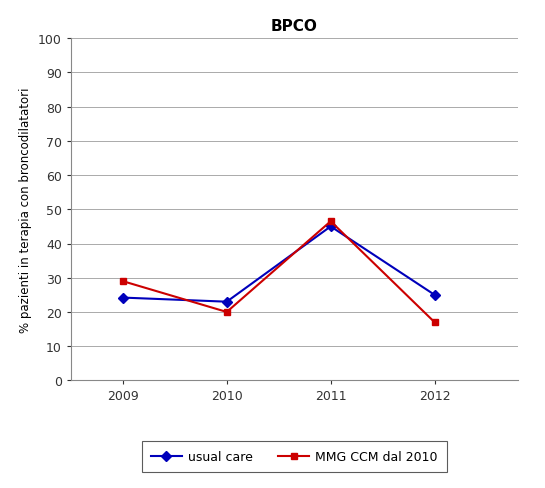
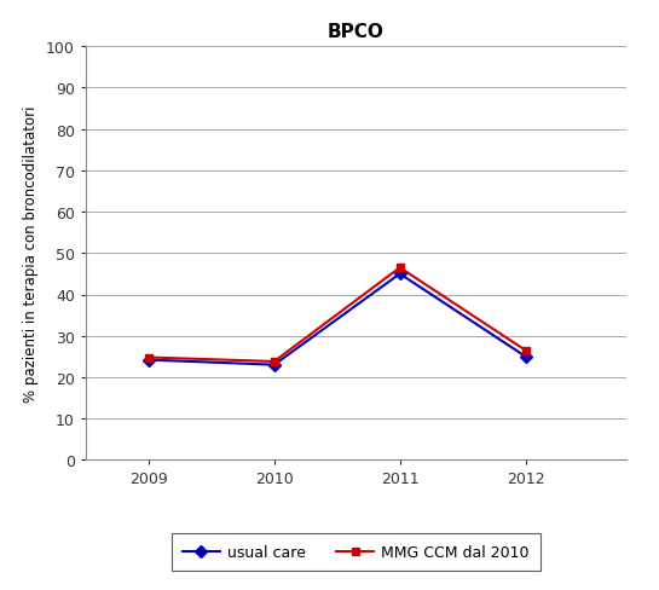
MMG CCM dal 2010/2009: 29.0 -> 24.8
MMG CCM dal 2010/2010: 20.0 -> 23.8
MMG CCM dal 2010/2012: 17.0 -> 26.5
